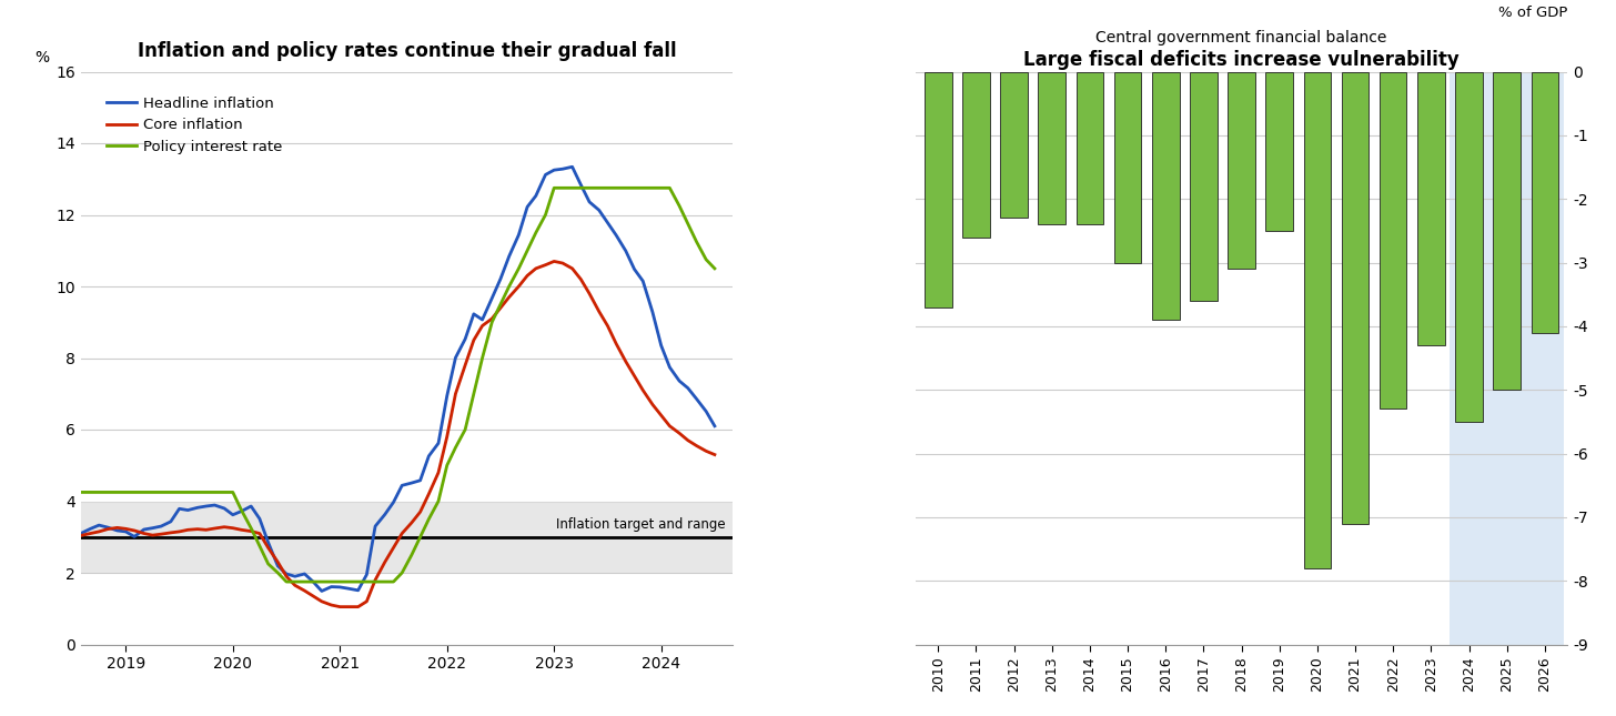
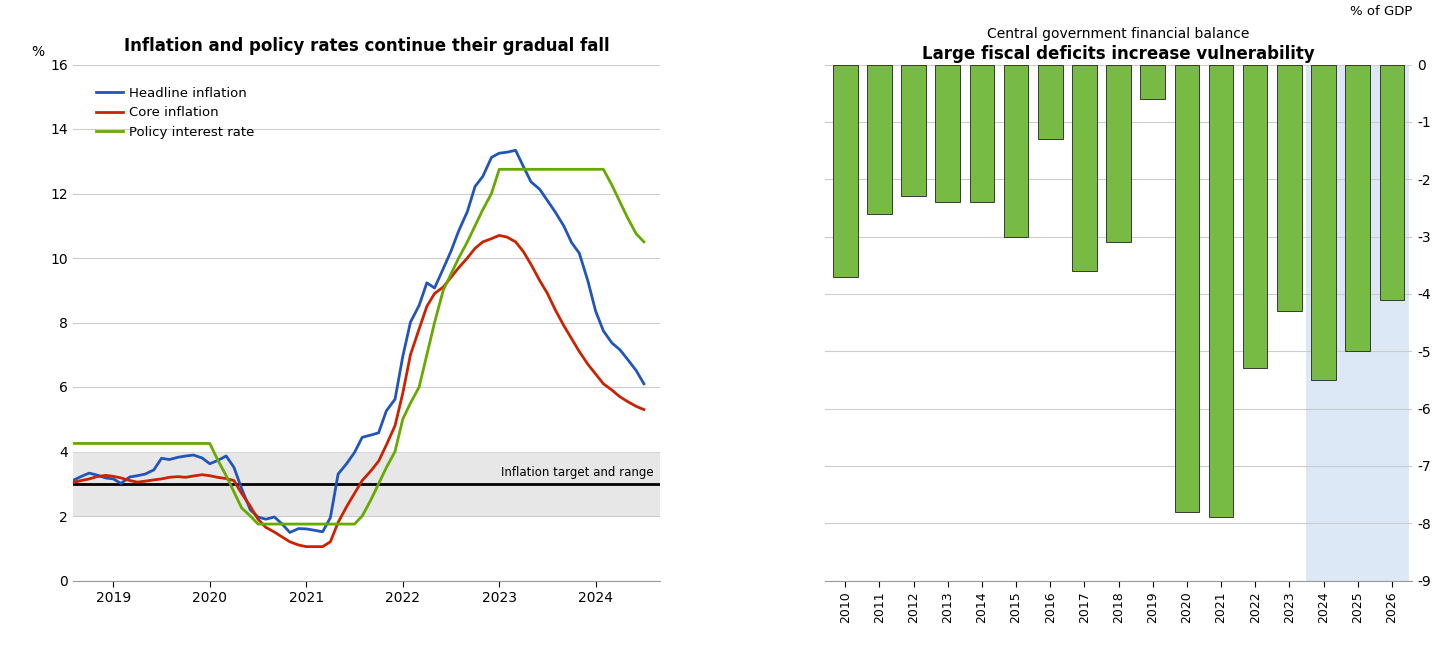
Large fiscal deficits increase vulnerability/2016: -3.9 -> -1.3
Large fiscal deficits increase vulnerability/2019: -2.5 -> -0.6
Large fiscal deficits increase vulnerability/2021: -7.1 -> -7.9
